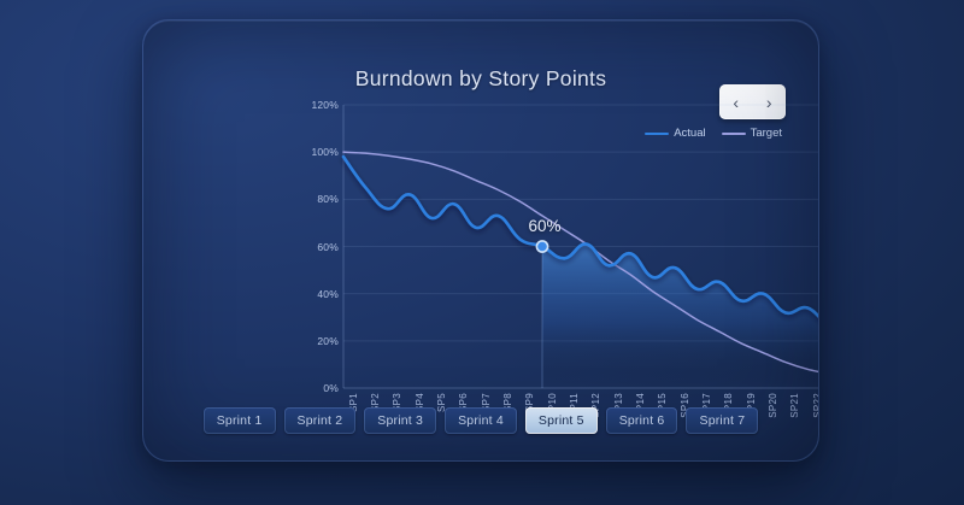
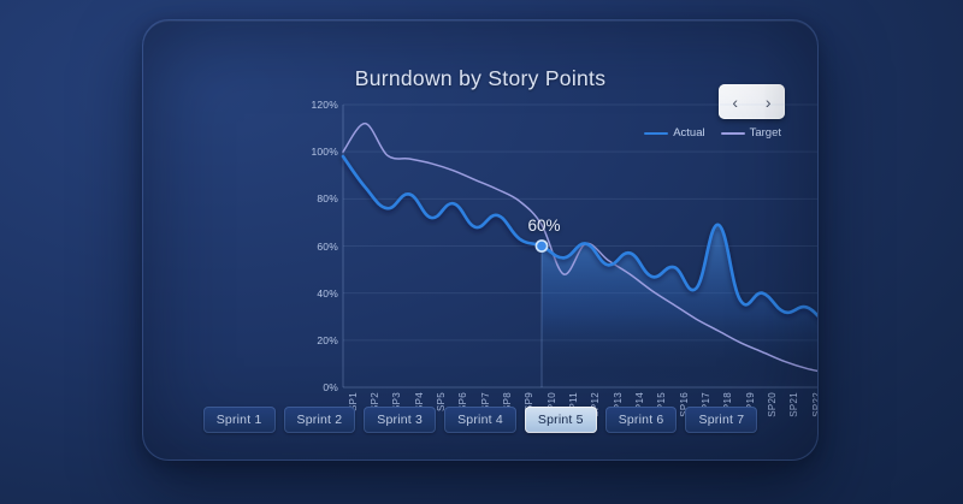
Target/SP2: 100% -> 112%
Target/SP10: 73% -> 69%
Target/SP11: 67% -> 48%
Actual/SP18: 45% -> 69%
